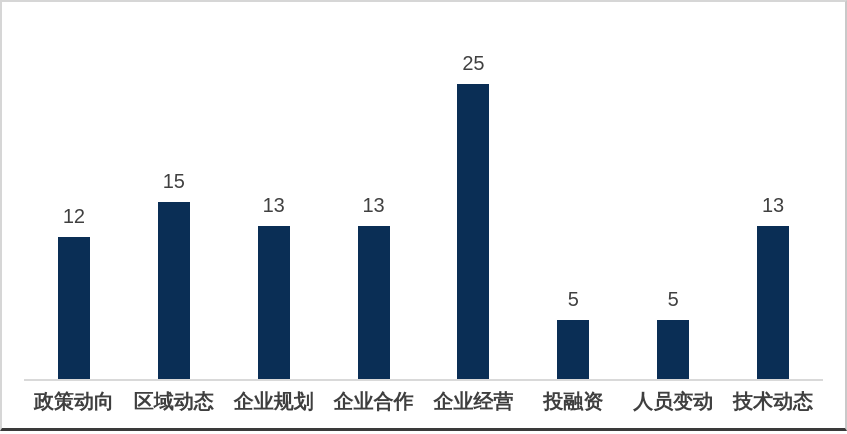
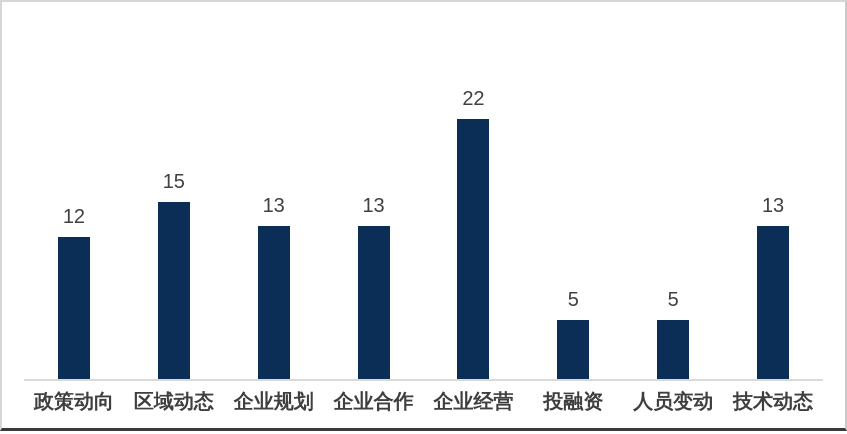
企业经营: 25 -> 22
